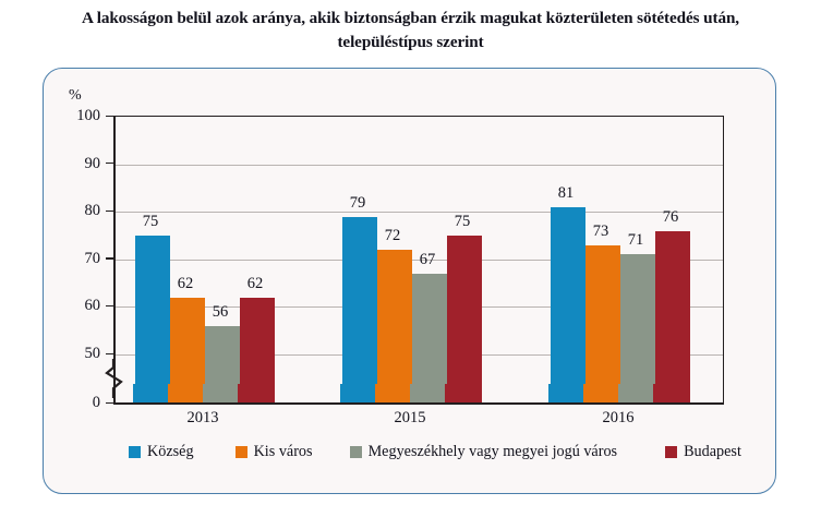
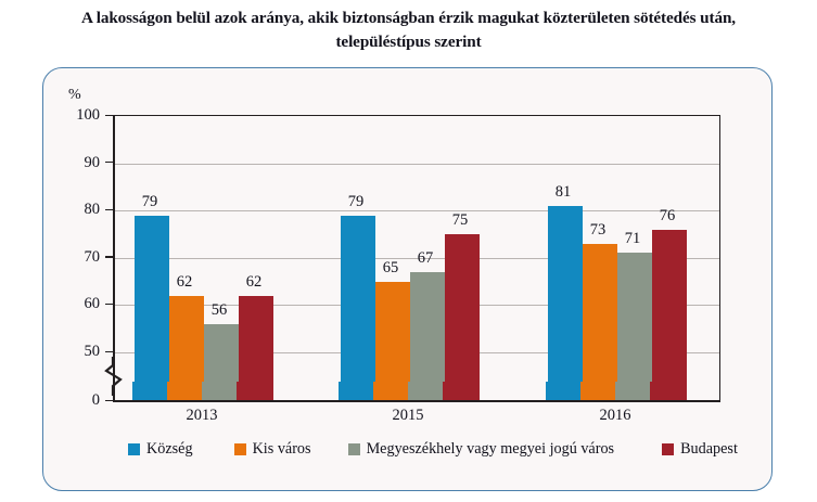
Község/2013: 75 -> 79
Kis város/2015: 72 -> 65
